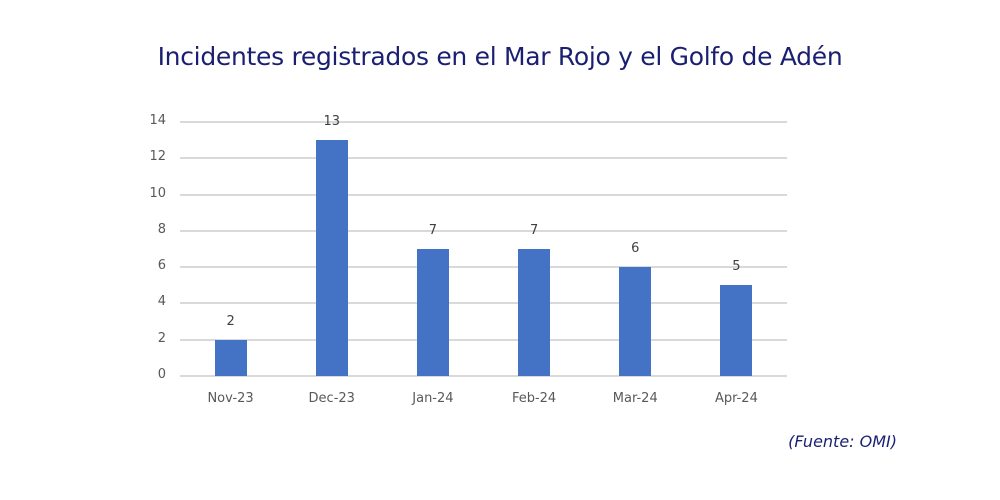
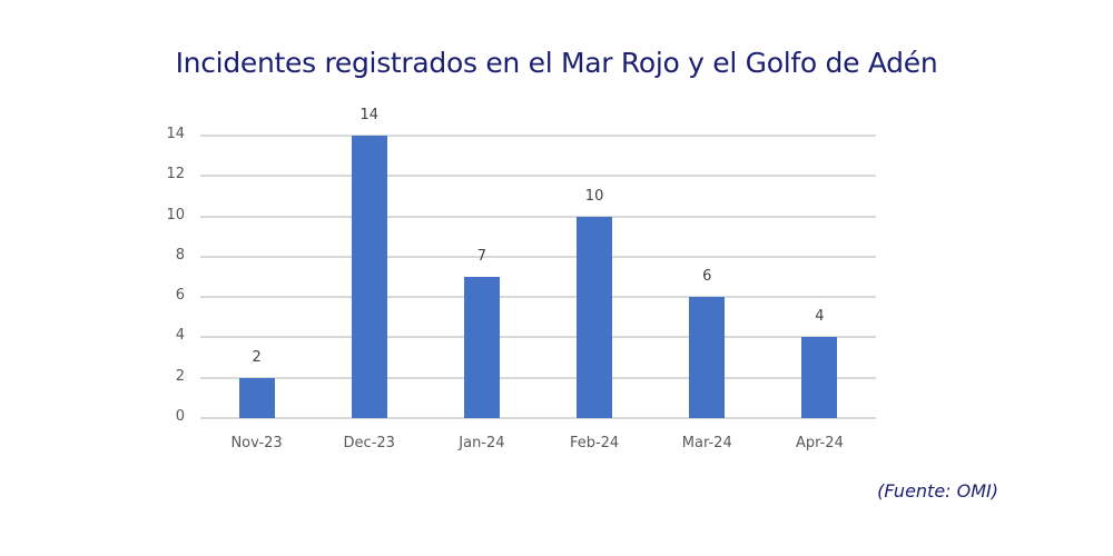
Dec-23: 13 -> 14
Feb-24: 7 -> 10
Apr-24: 5 -> 4
